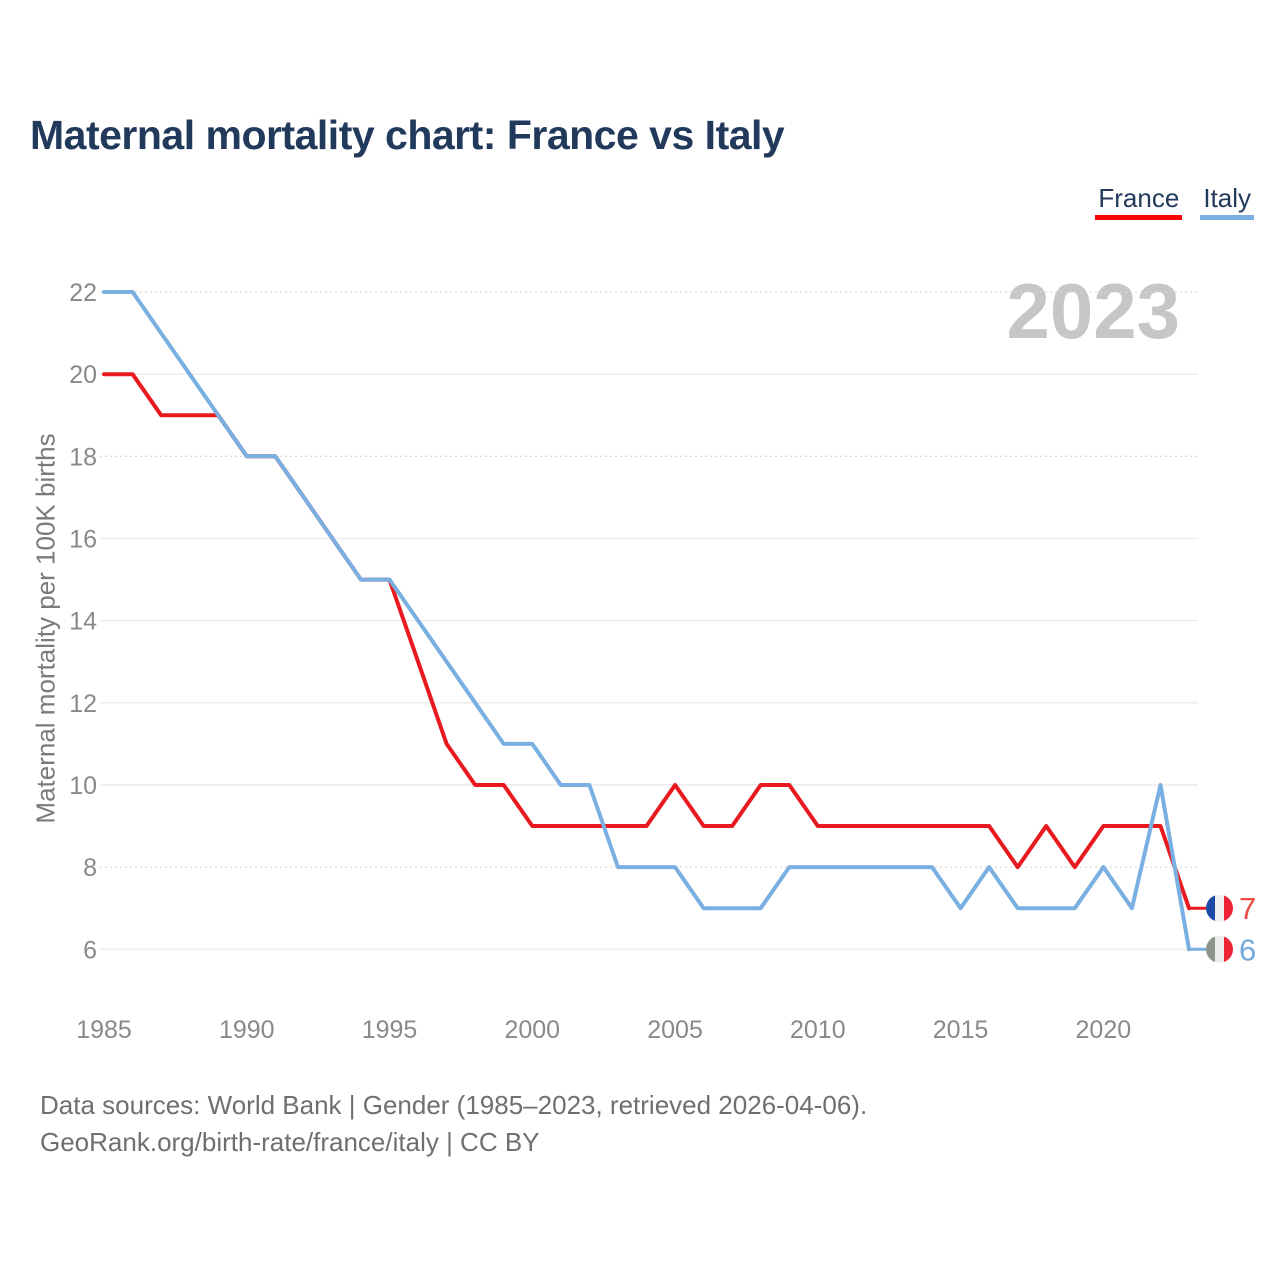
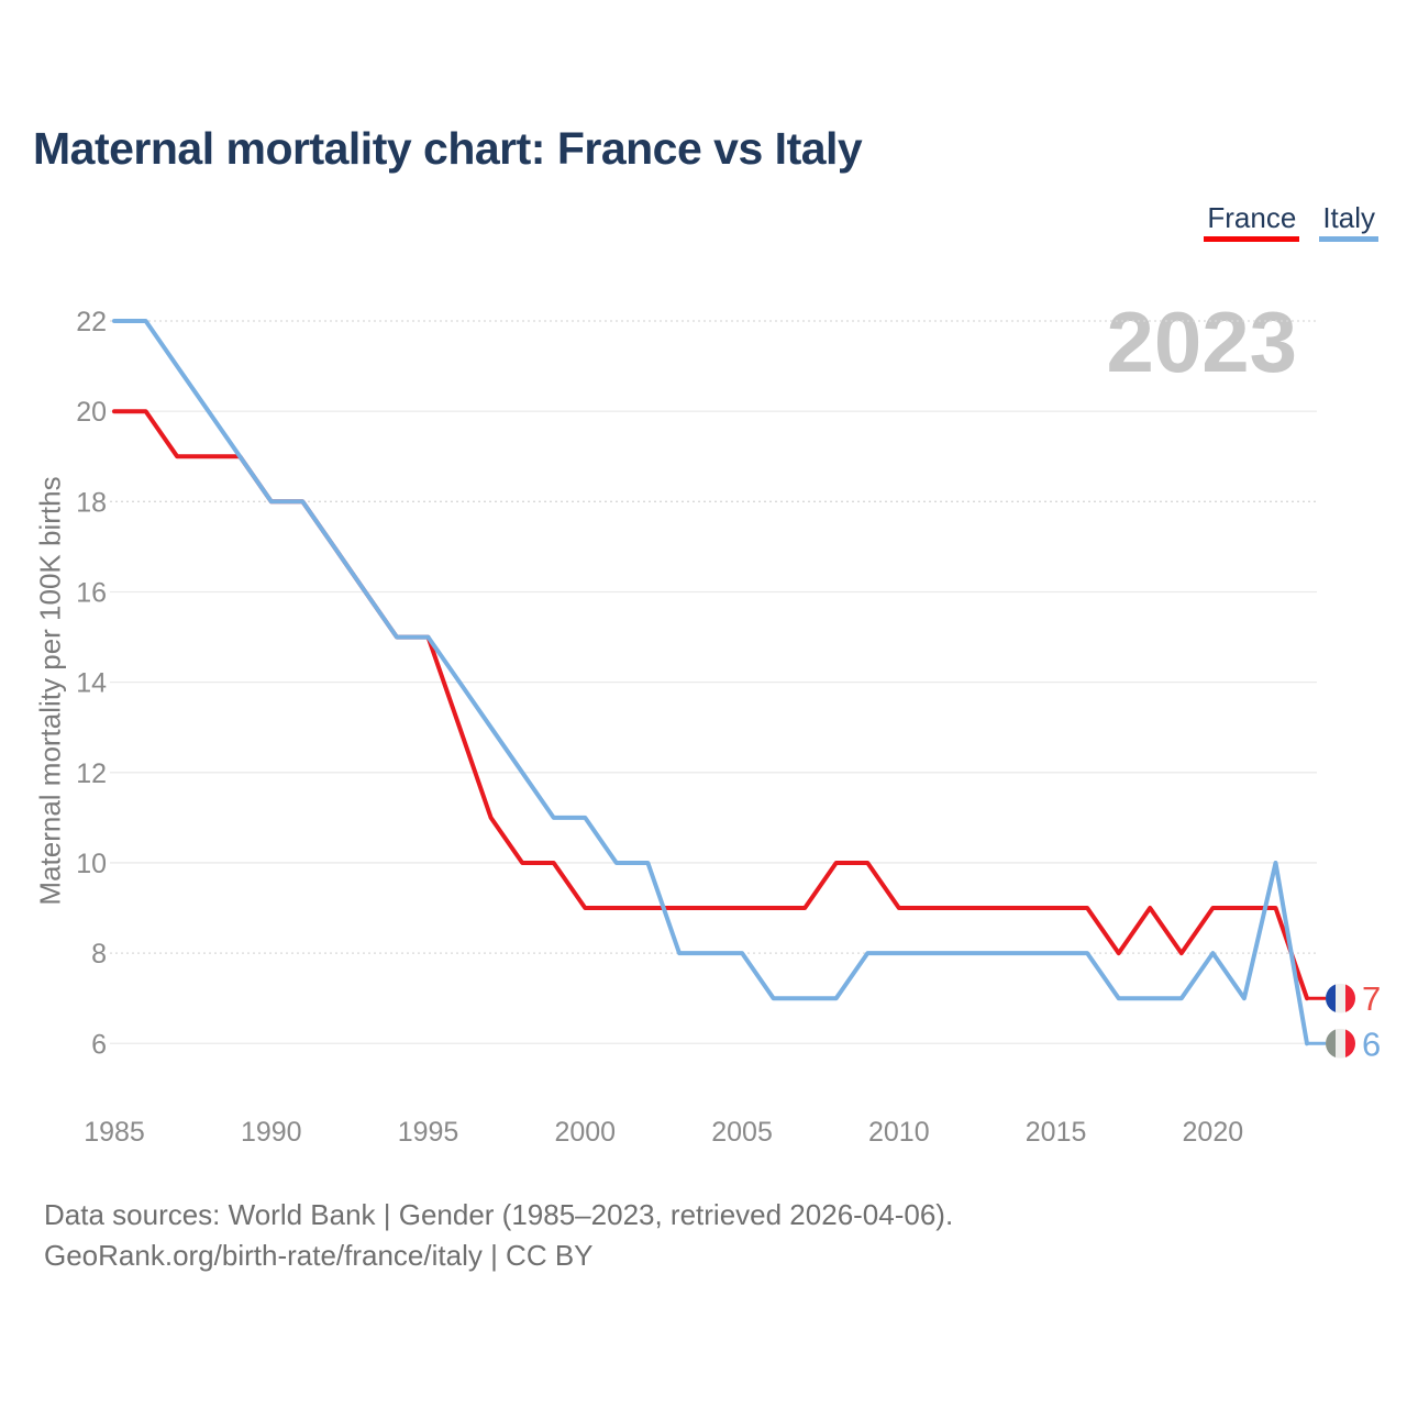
France/2005: 10 -> 9
Italy/2015: 7 -> 8
